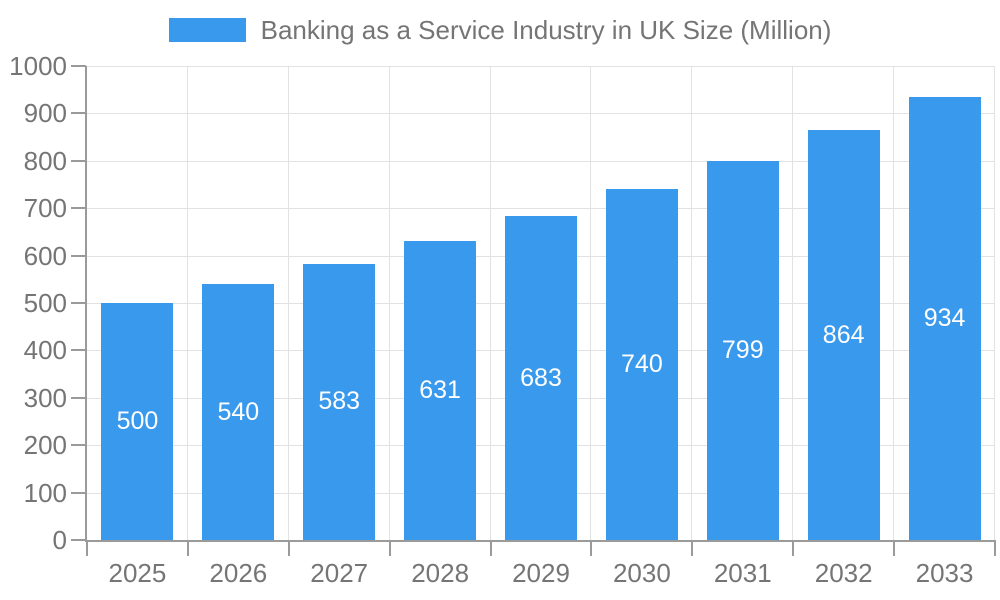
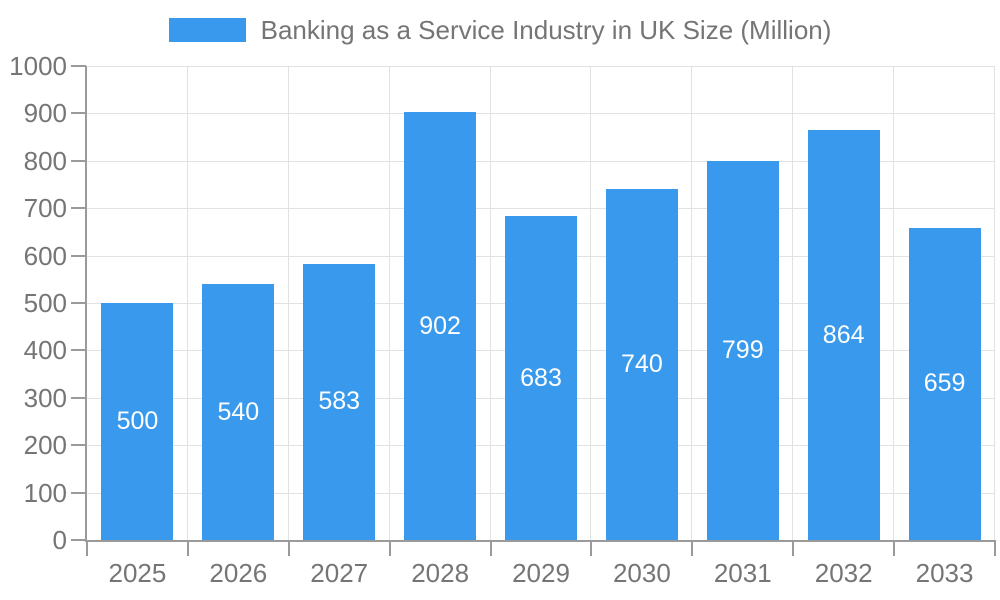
2028: 631 -> 902
2033: 934 -> 659
